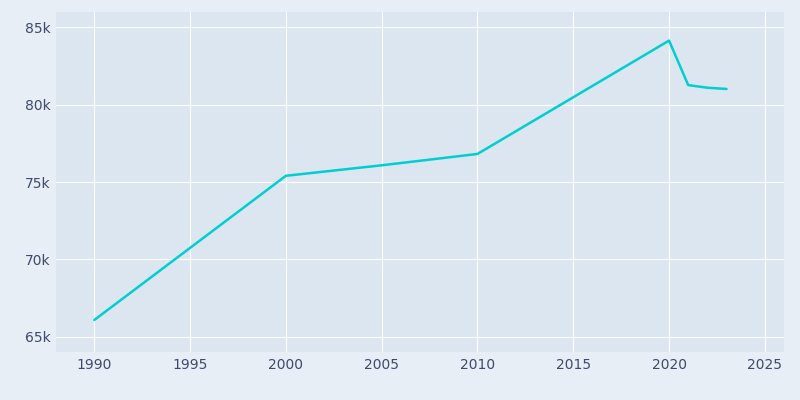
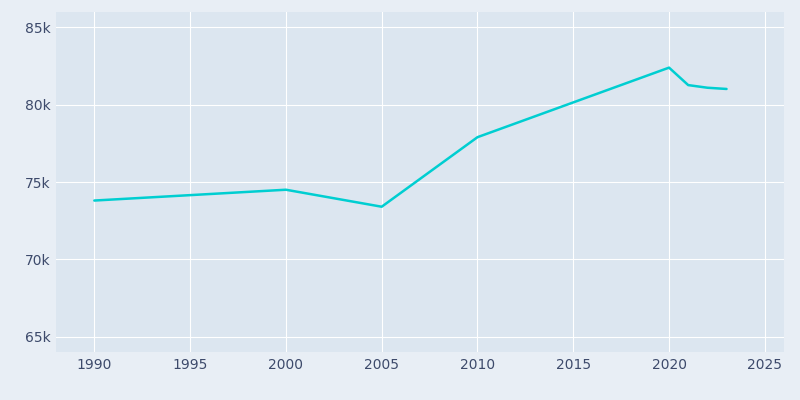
1990: 66.1k -> 73.8k
2000: 75.4k -> 74.5k
2005: 76.1k -> 73.4k
2010: 76.8k -> 77.9k
2020: 84.2k -> 82.4k
